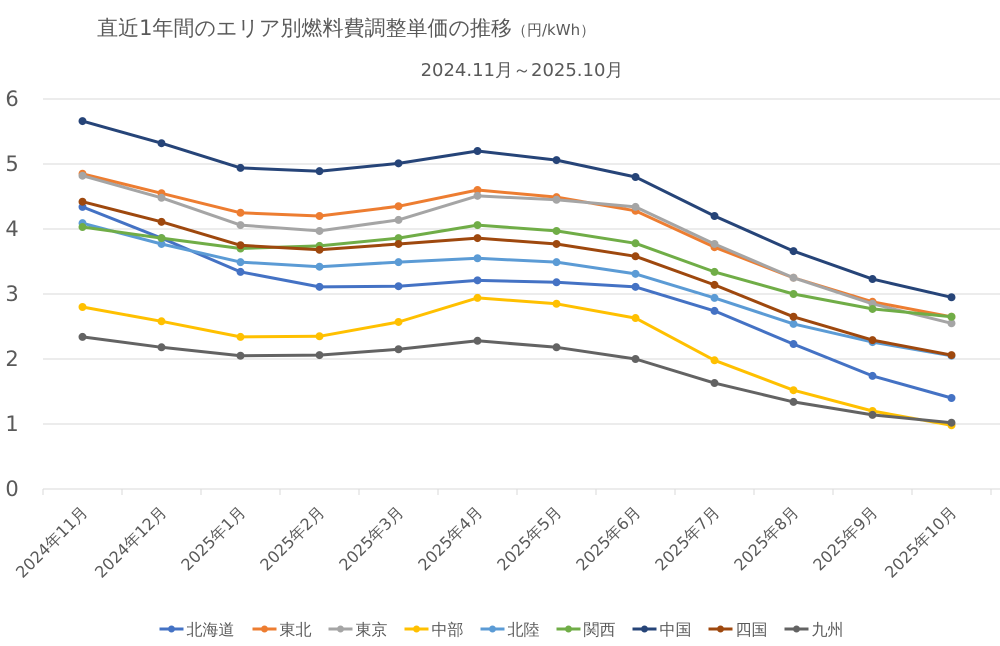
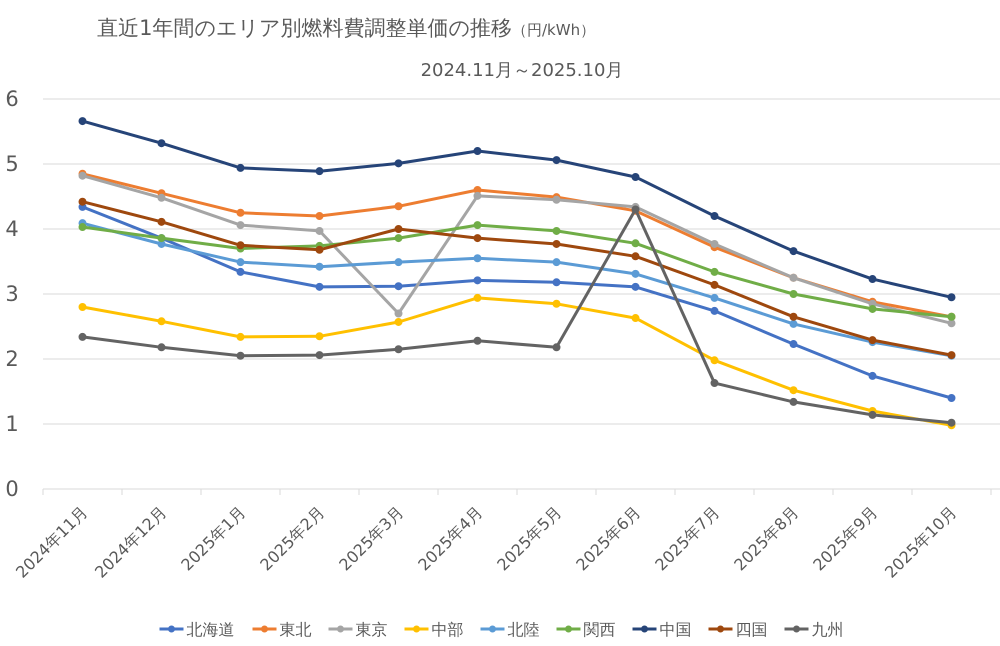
東京/2025年3月: 4.1 -> 2.7
四国/2025年3月: 3.8 -> 4.0
九州/2025年6月: 2.0 -> 4.3
